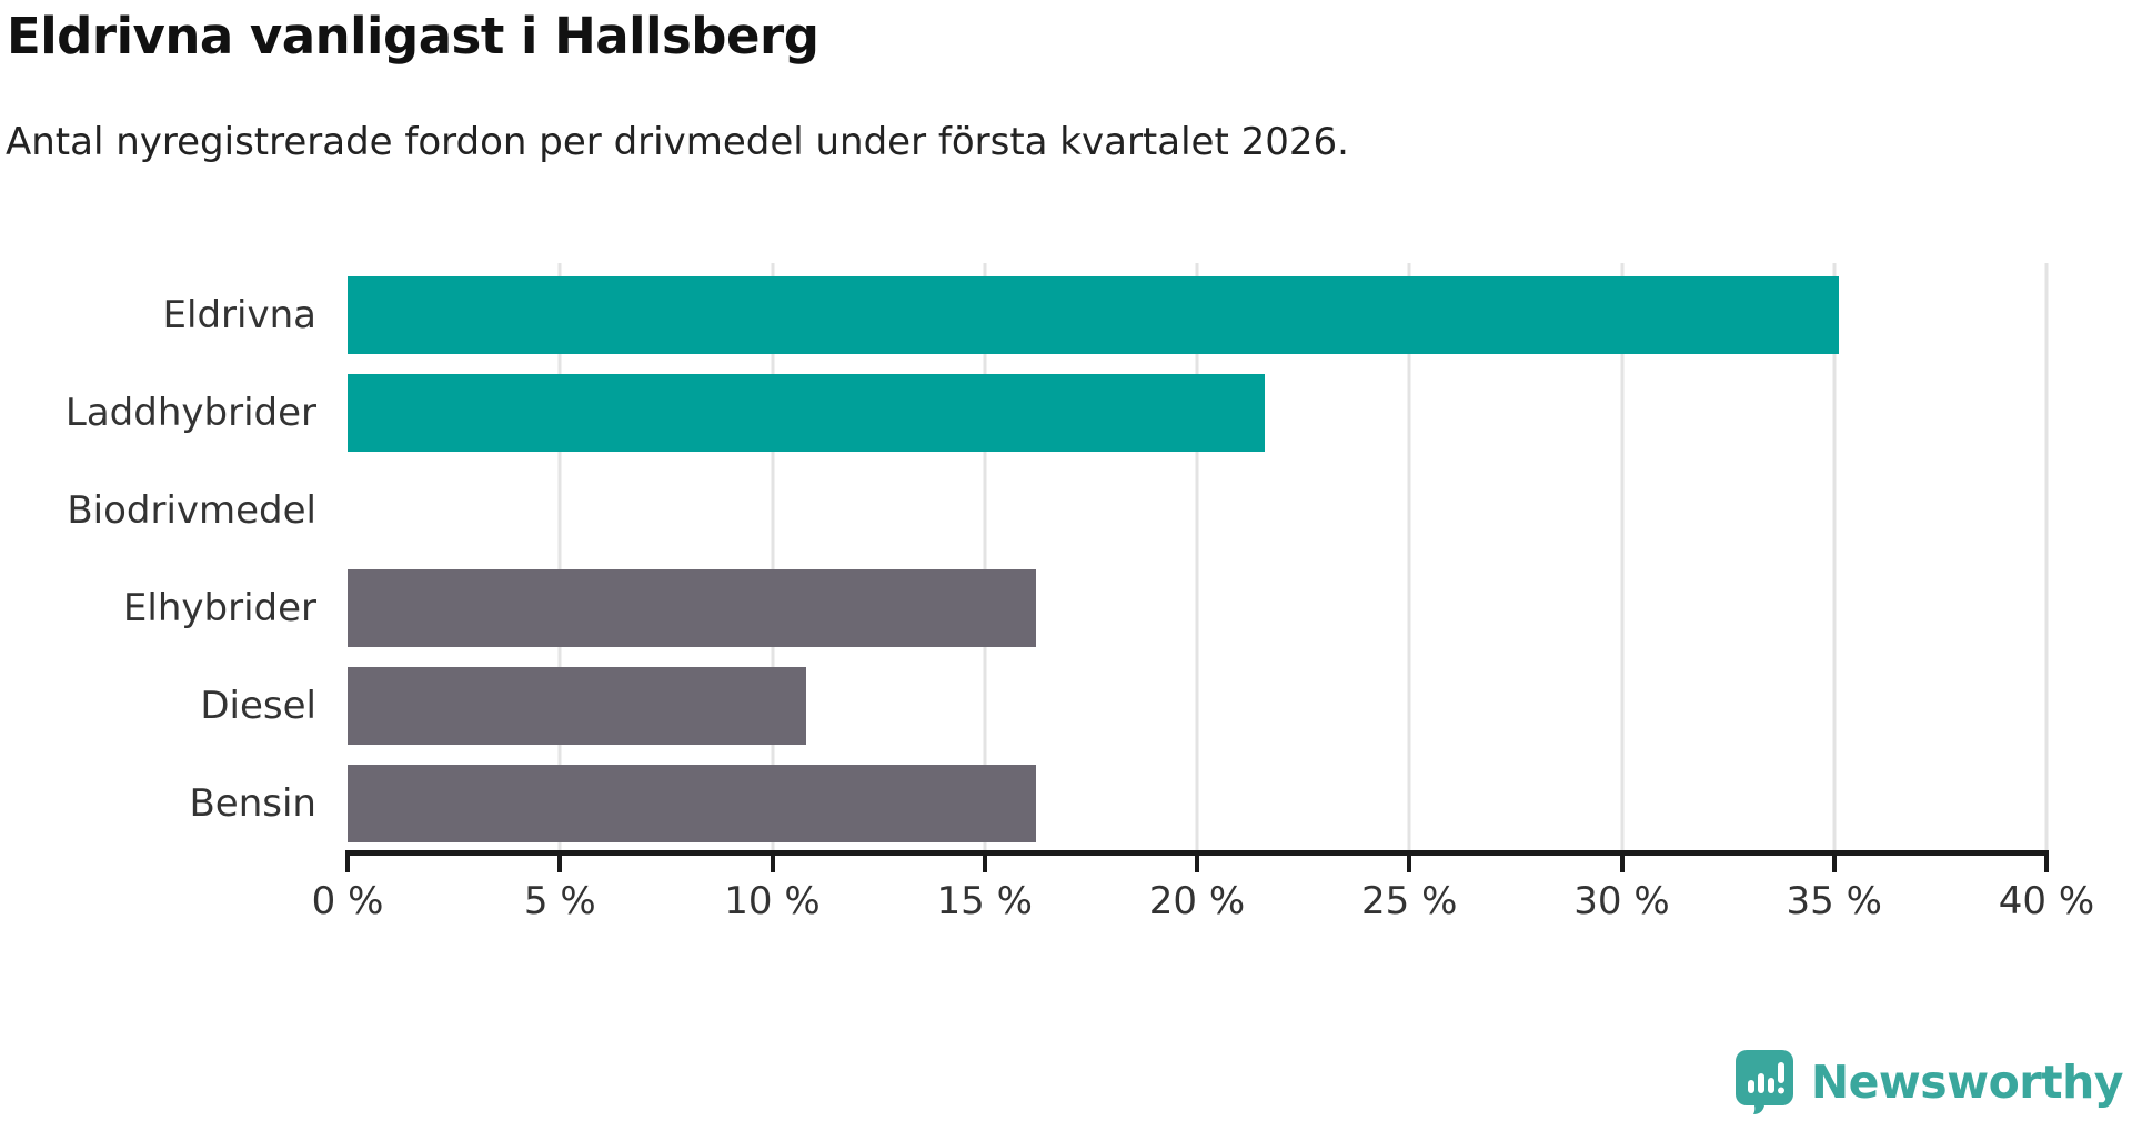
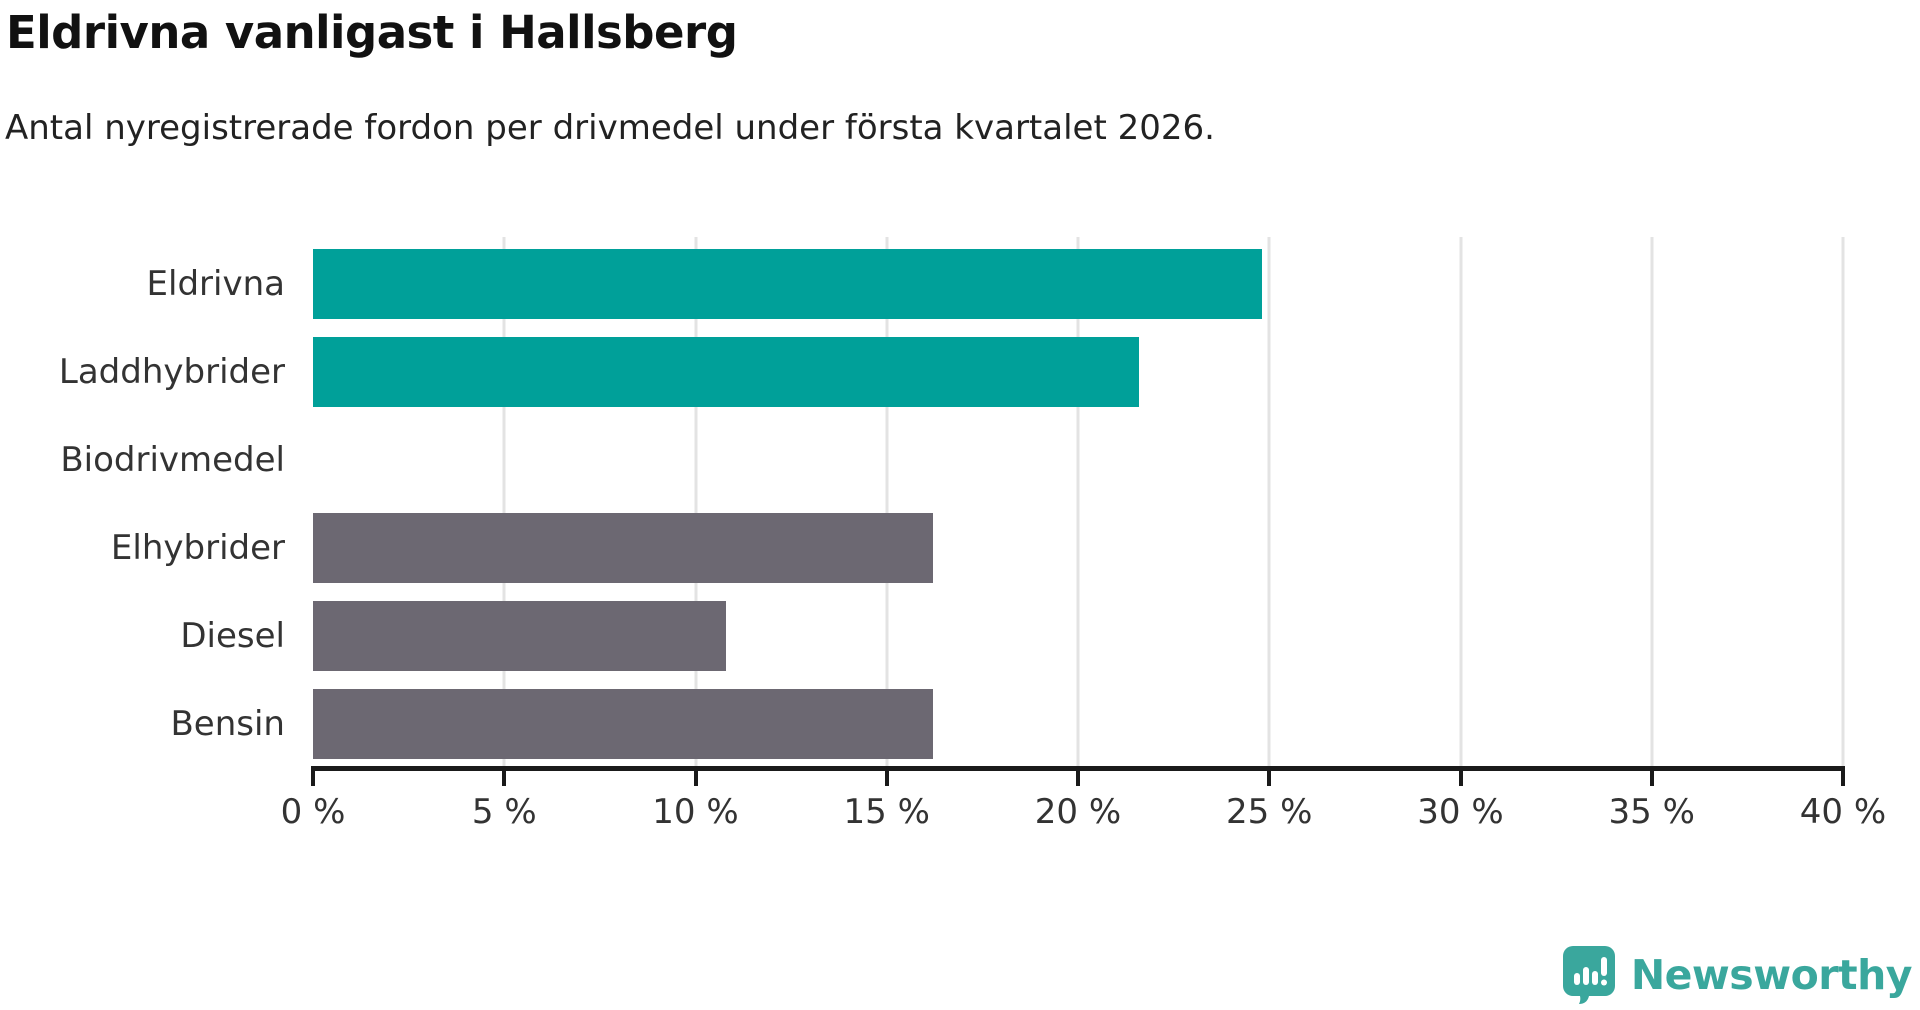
Eldrivna: 35.1% -> 24.8%
